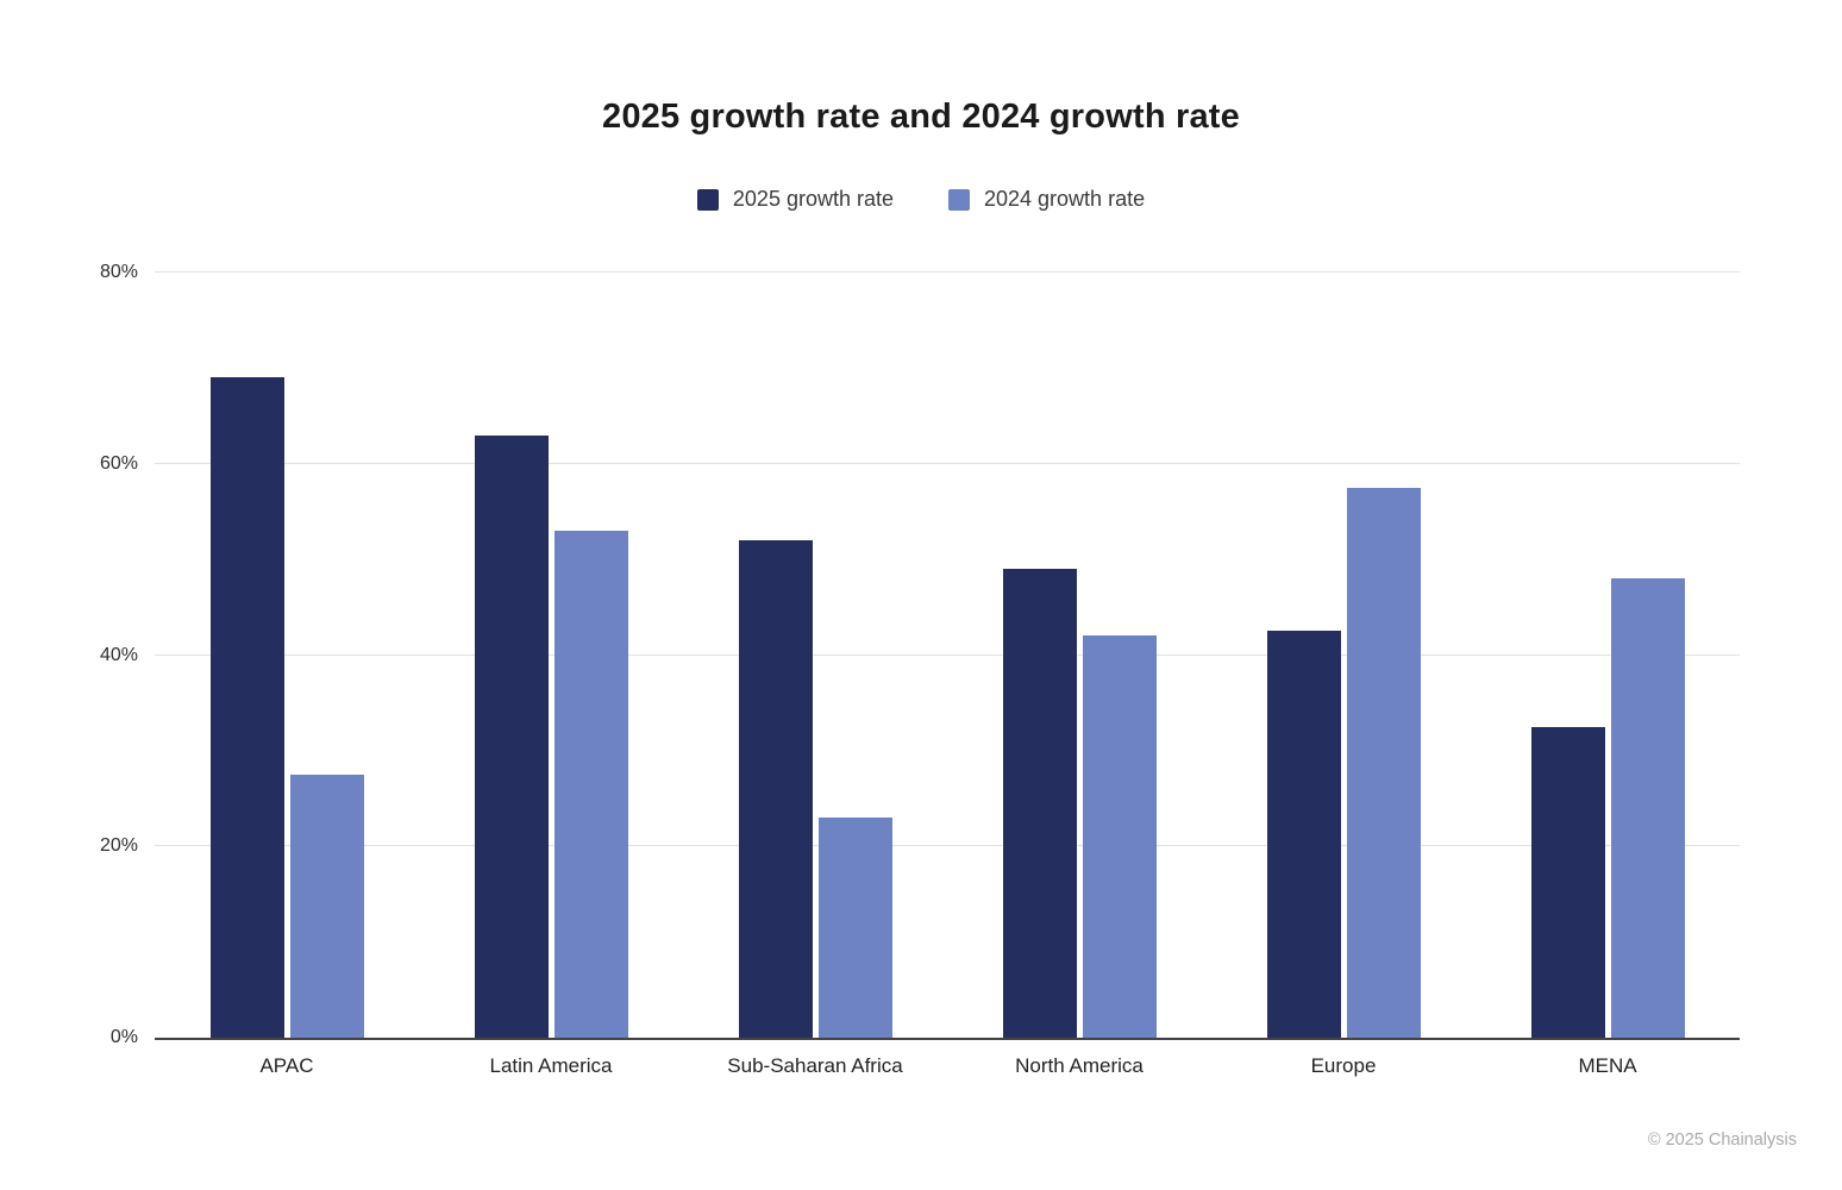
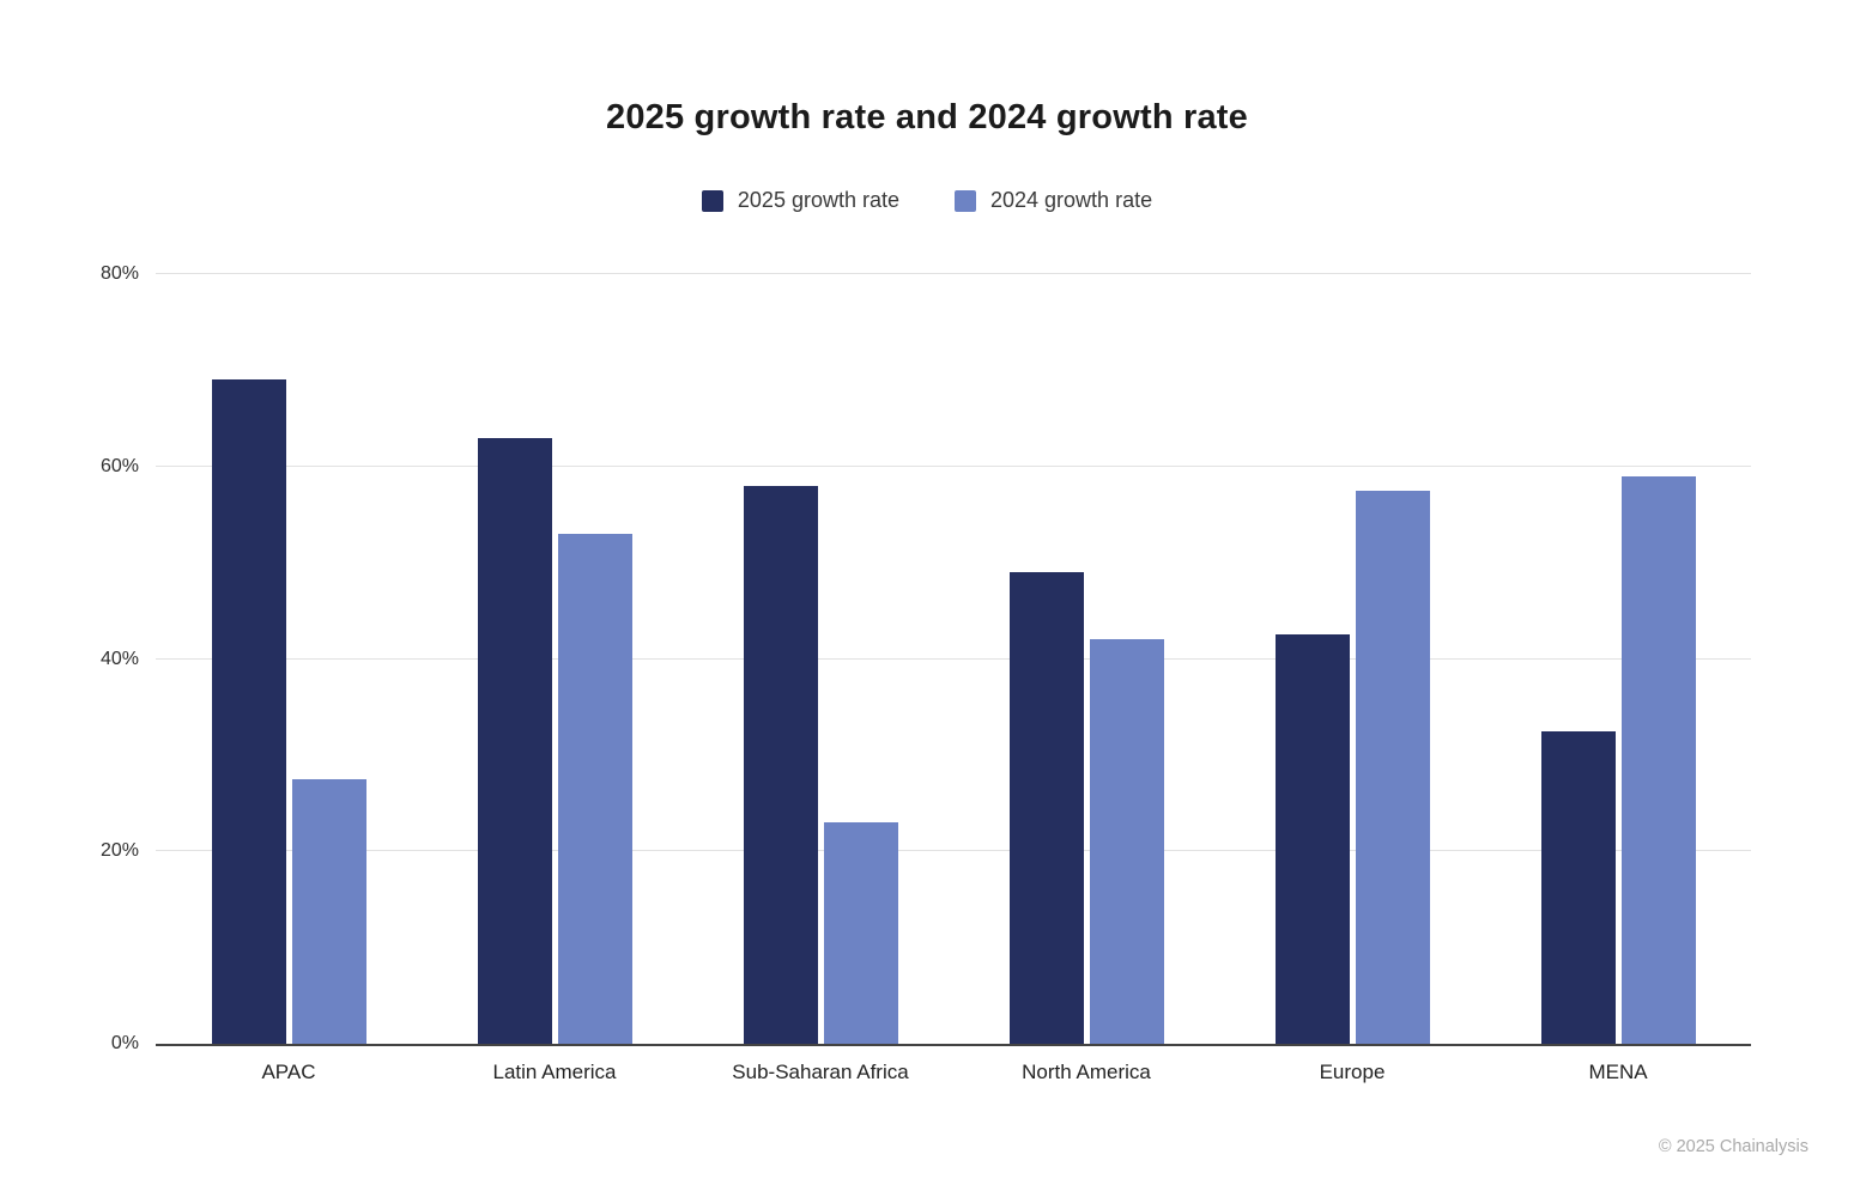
2025 growth rate/Sub-Saharan Africa: 52% -> 58%
2024 growth rate/MENA: 48% -> 59%
